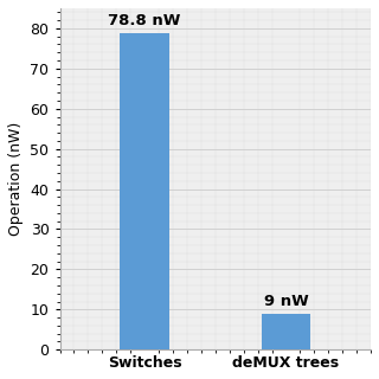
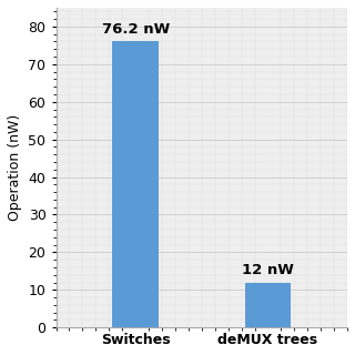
Switches: 78.8 -> 76.2
deMUX trees: 9 -> 12
